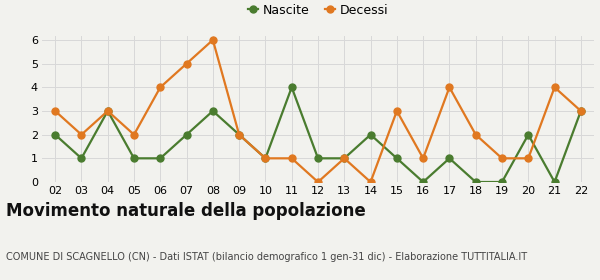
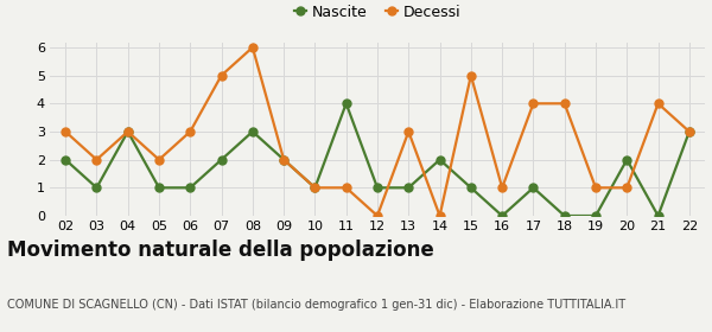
Decessi/06: 4 -> 3
Decessi/13: 1 -> 3
Decessi/15: 3 -> 5
Decessi/18: 2 -> 4
